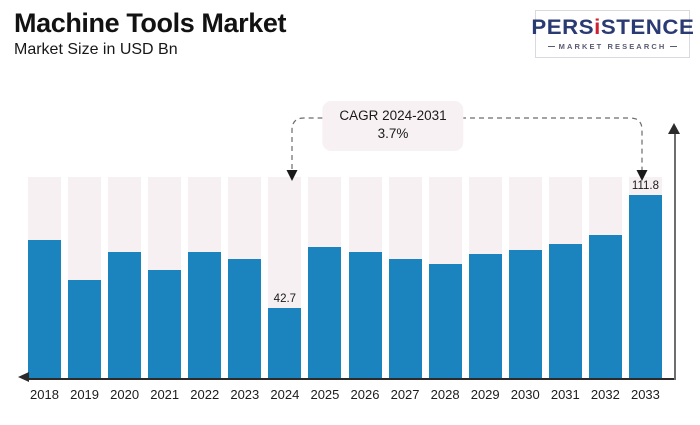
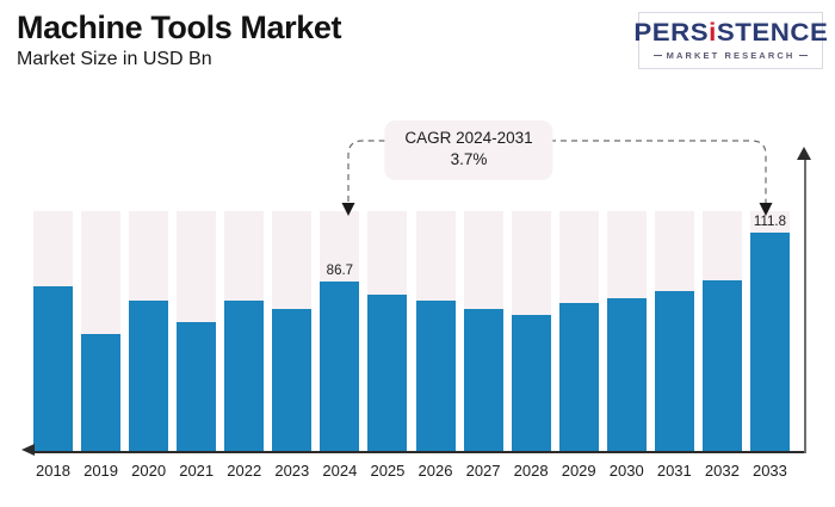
2024: 42.7 -> 86.7
